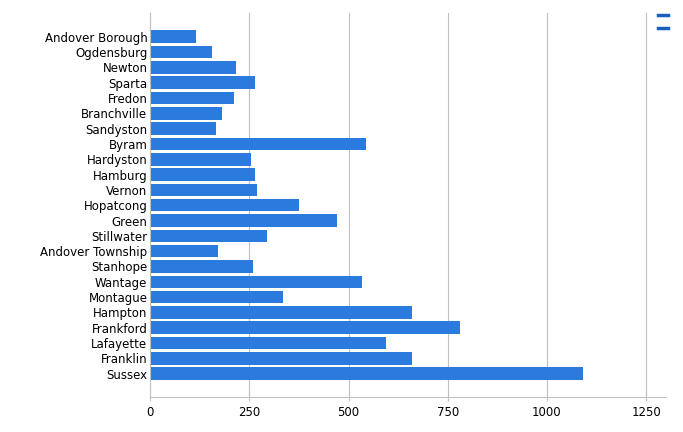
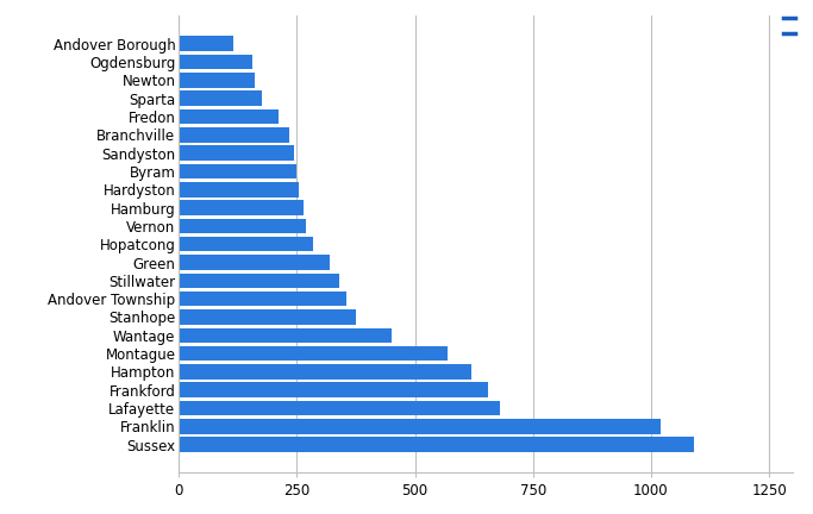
Newton: 215 -> 160
Sparta: 265 -> 175
Branchville: 180 -> 235
Sandyston: 165 -> 243
Byram: 545 -> 248
Hopatcong: 375 -> 285
Green: 470 -> 320
Stillwater: 295 -> 340
Andover Township: 170 -> 355
Stanhope: 260 -> 375
Wantage: 535 -> 450
Montague: 335 -> 570
Hampton: 660 -> 620
Frankford: 780 -> 655
Lafayette: 595 -> 680
Franklin: 660 -> 1020
